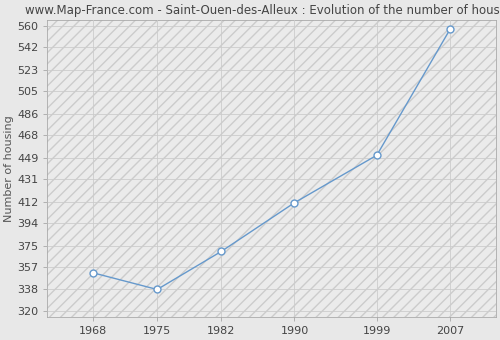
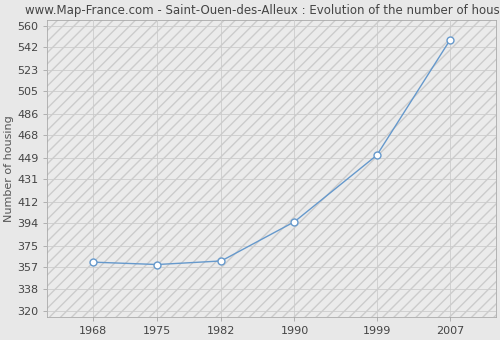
1968: 352 -> 361
1975: 338 -> 359
1982: 370 -> 362
1990: 411 -> 395
2007: 557 -> 548
